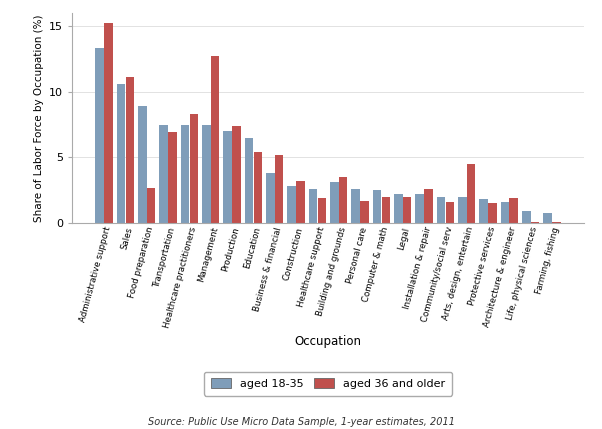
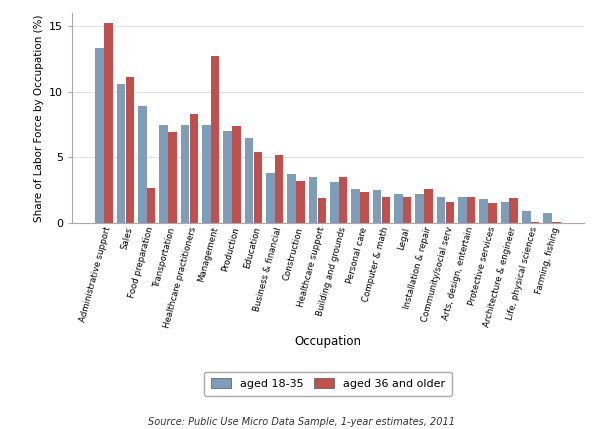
aged 18-35/Construction: 2.8 -> 3.7
aged 18-35/Healthcare support: 2.6 -> 3.5
aged 36 and older/Personal care: 1.7 -> 2.4
aged 36 and older/Arts, design, entertain: 4.5 -> 2.0
